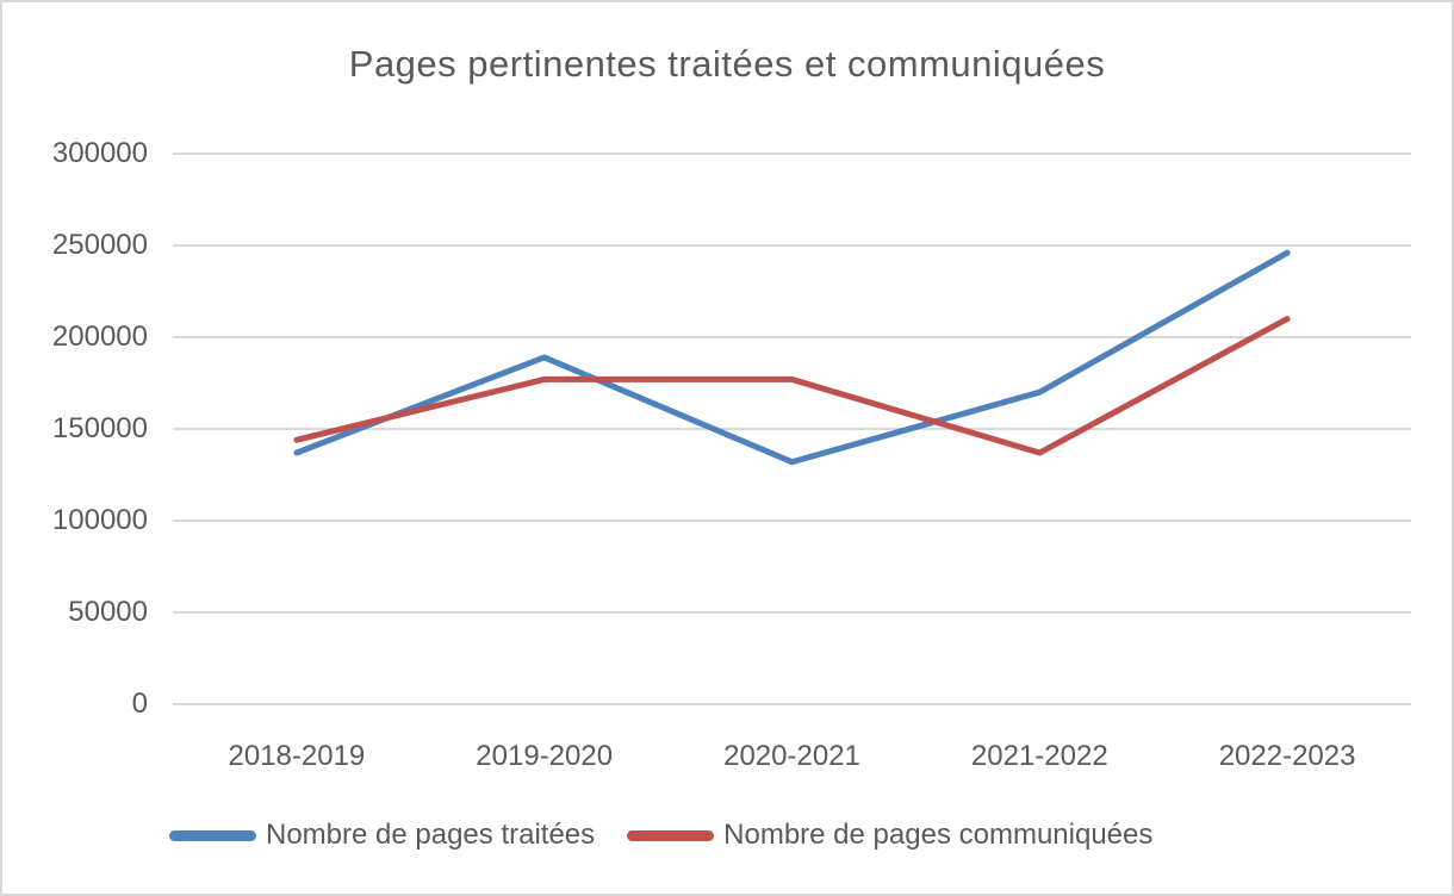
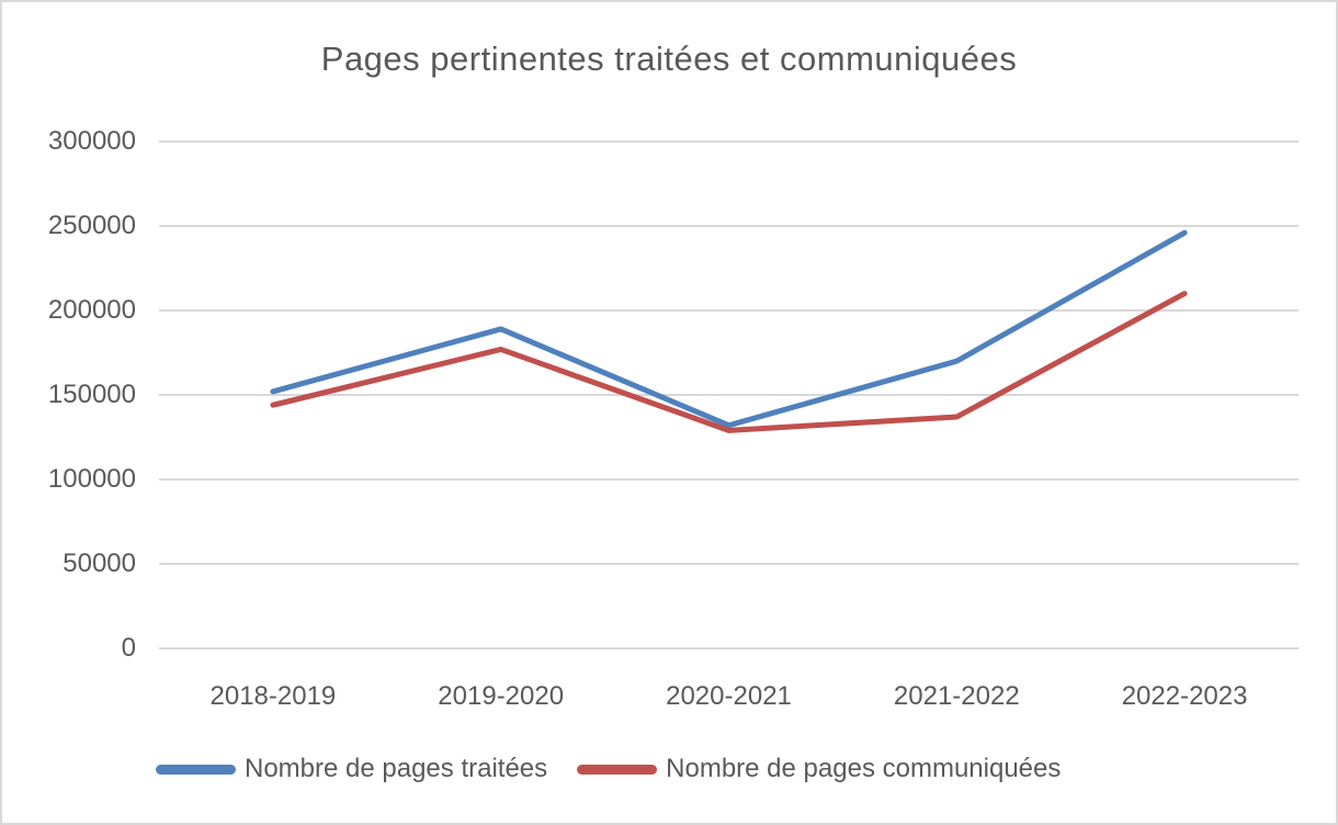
Nombre de pages traitées/2018-2019: 137000 -> 152000
Nombre de pages communiquées/2020-2021: 177000 -> 129000
